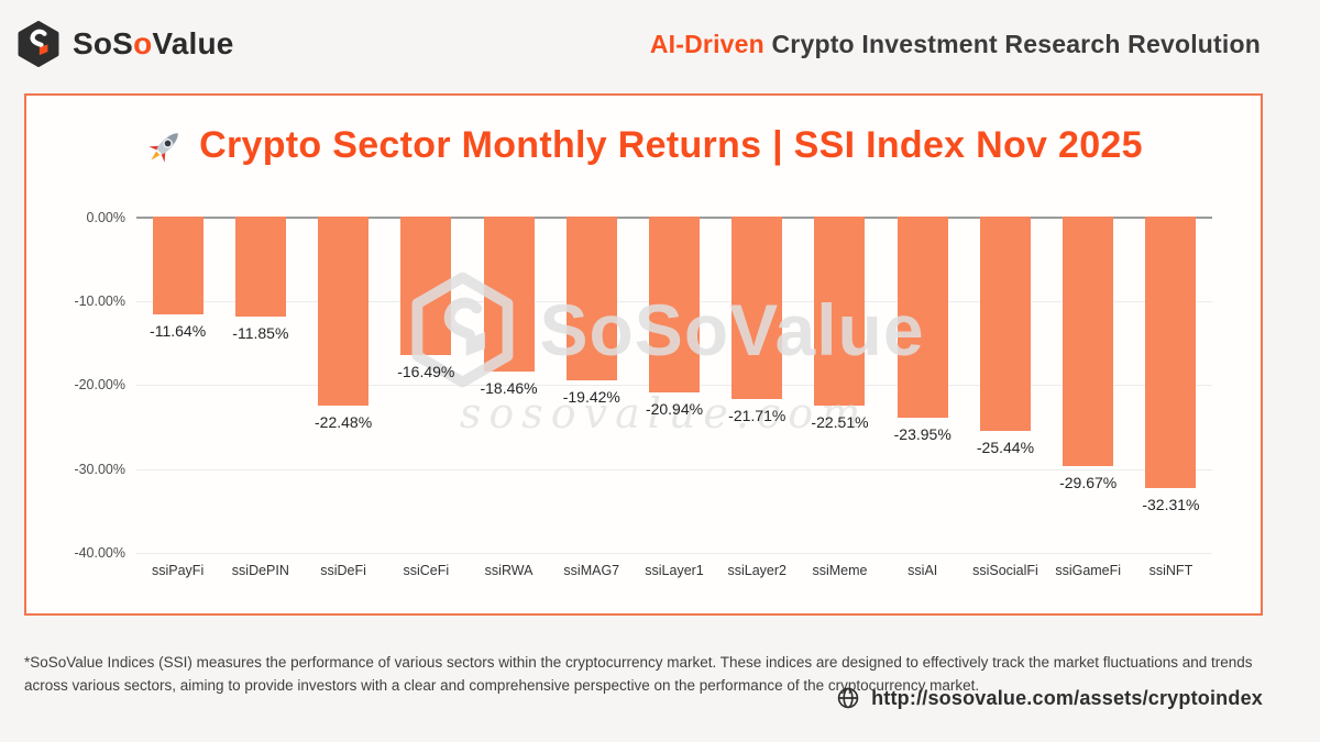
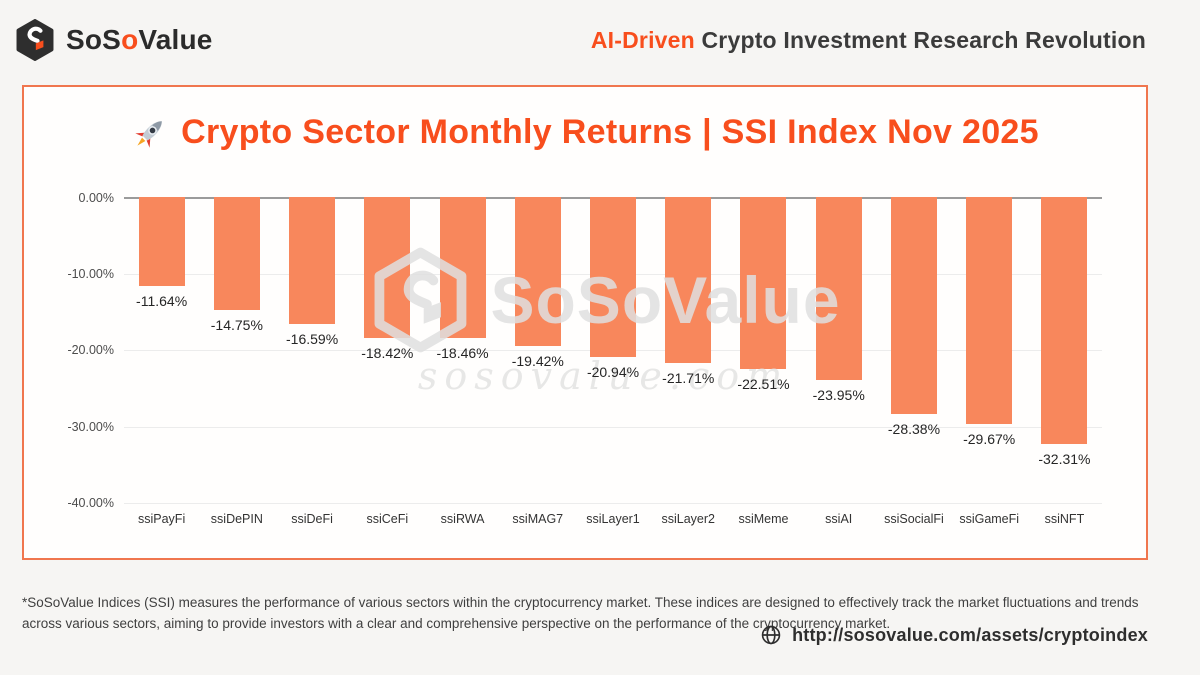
ssiDePIN: -11.85% -> -14.75%
ssiDeFi: -22.48% -> -16.59%
ssiCeFi: -16.49% -> -18.42%
ssiSocialFi: -25.44% -> -28.38%
